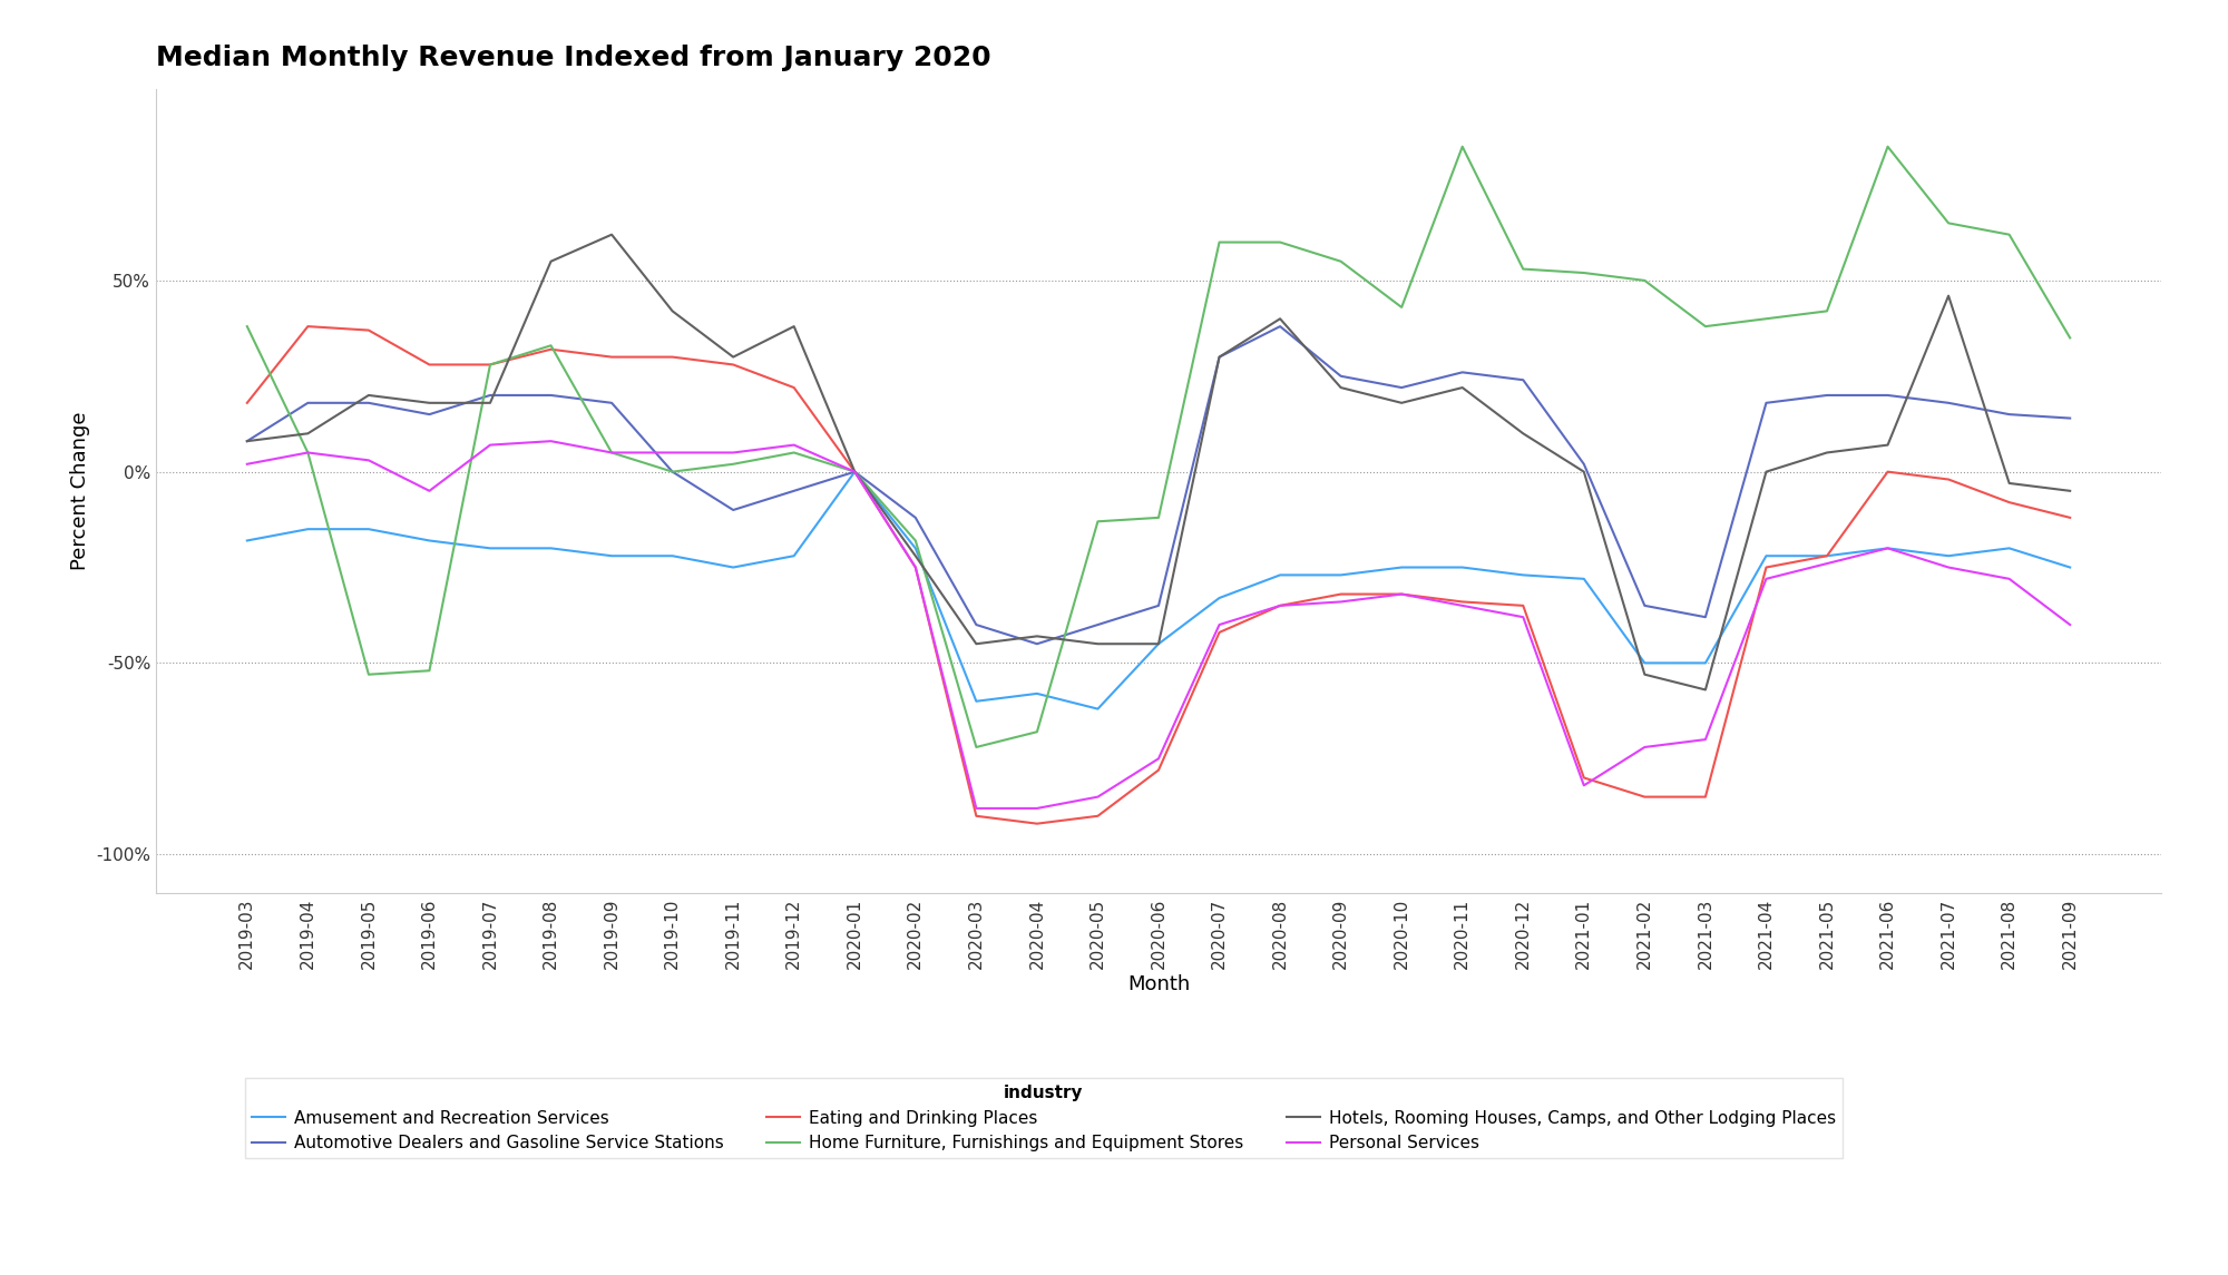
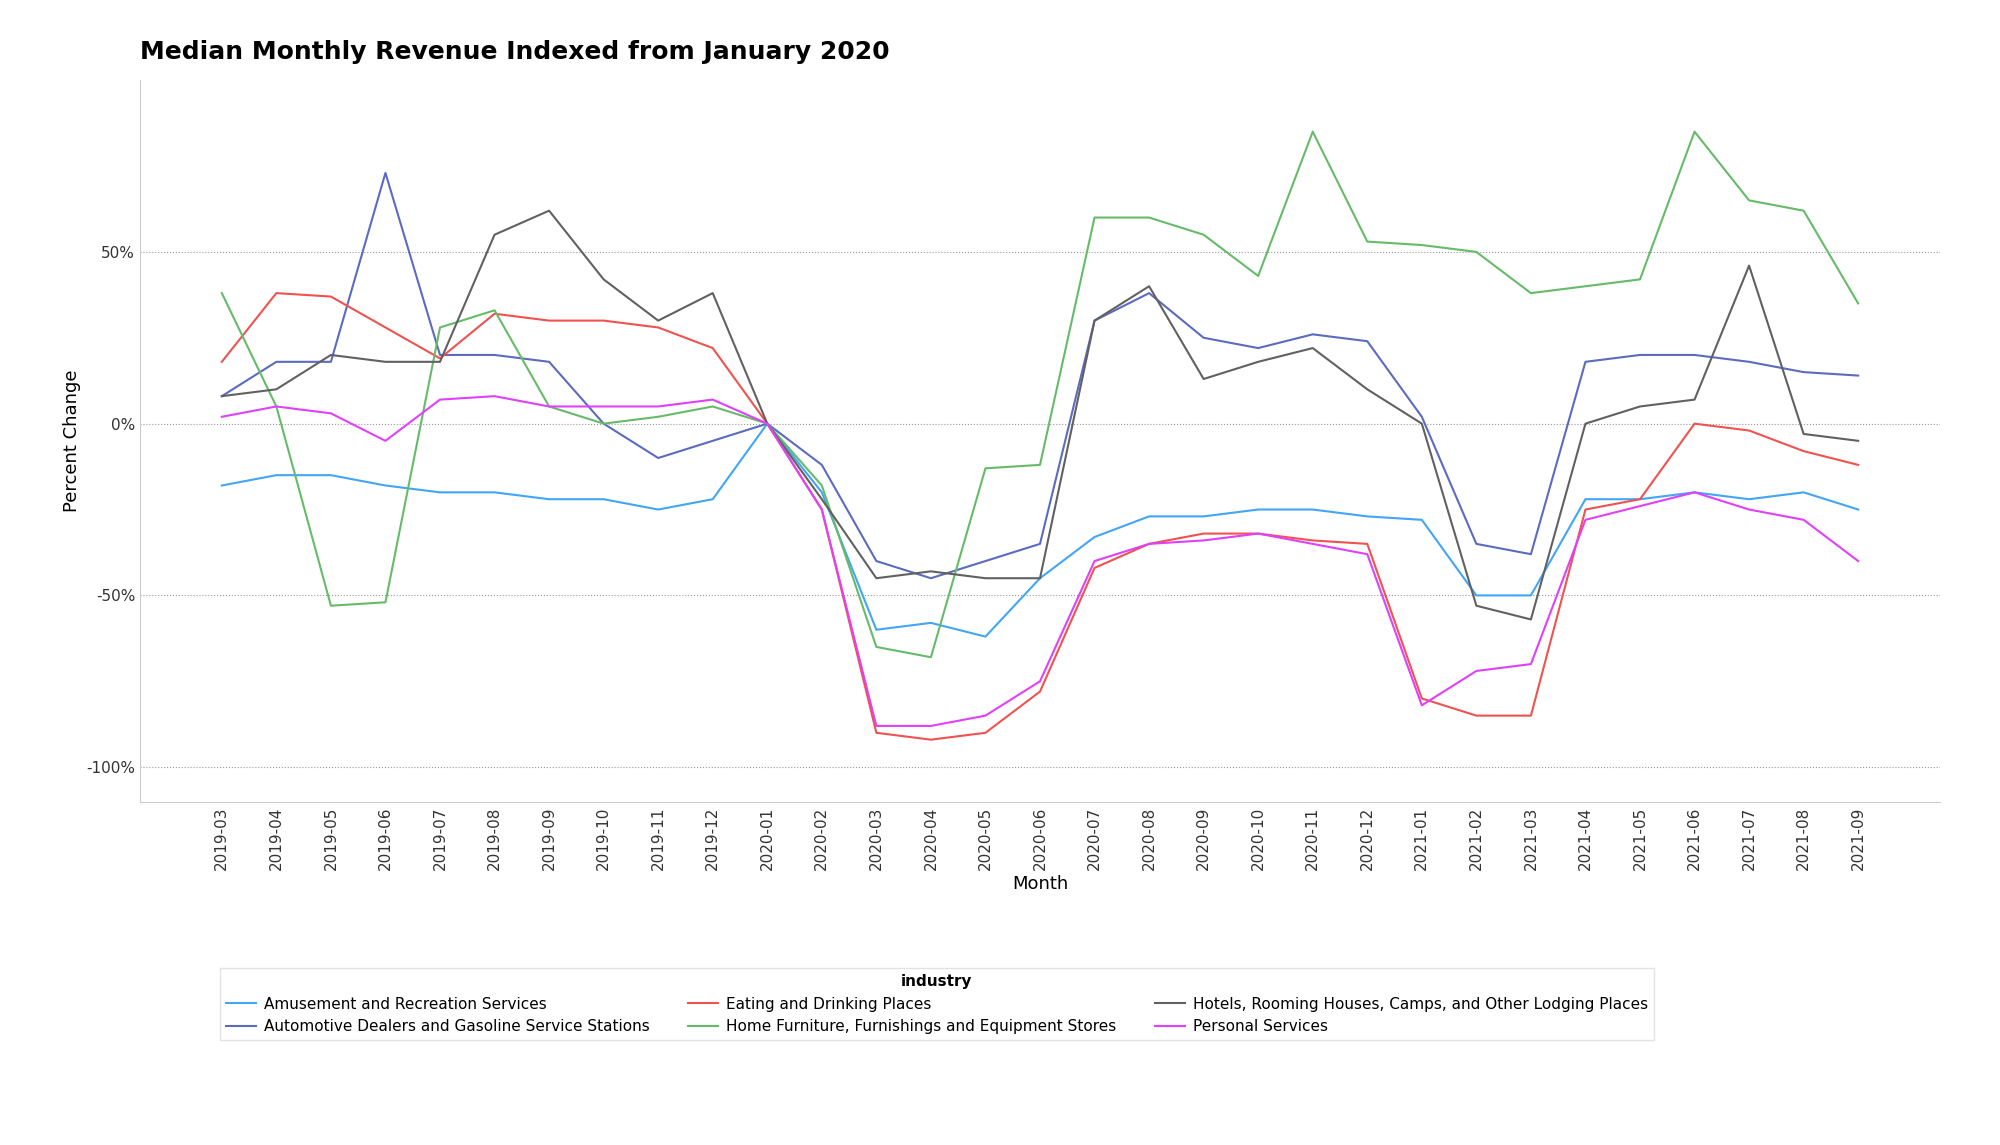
Automotive Dealers and Gasoline Service Stations/2019-06: 15% -> 73%
Eating and Drinking Places/2019-07: 28% -> 19%
Home Furniture, Furnishings and Equipment Stores/2020-03: -72% -> -65%
Hotels, Rooming Houses, Camps, and Other Lodging Places/2020-09: 22% -> 13%
